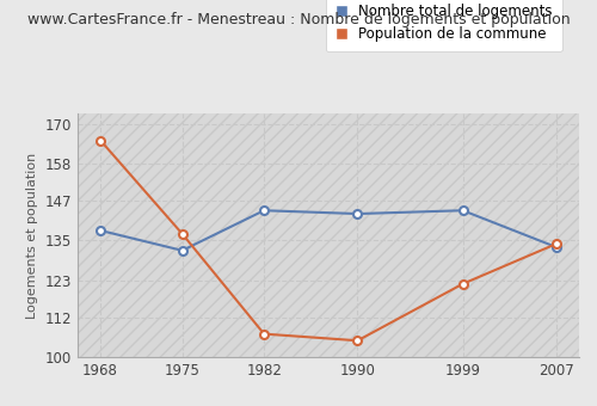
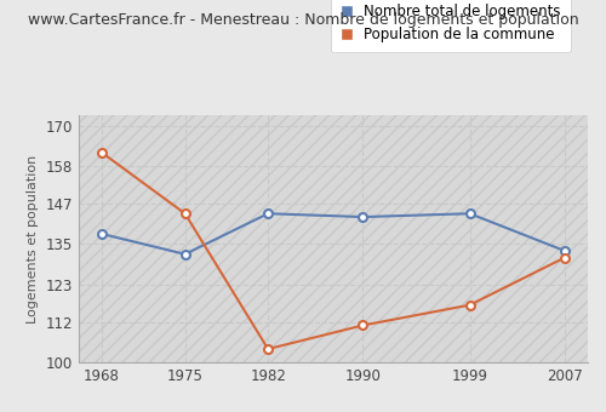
Population de la commune/1968: 165 -> 162
Population de la commune/1975: 137 -> 144
Population de la commune/1982: 107 -> 104
Population de la commune/1990: 105 -> 111
Population de la commune/1999: 122 -> 117
Population de la commune/2007: 134 -> 131
